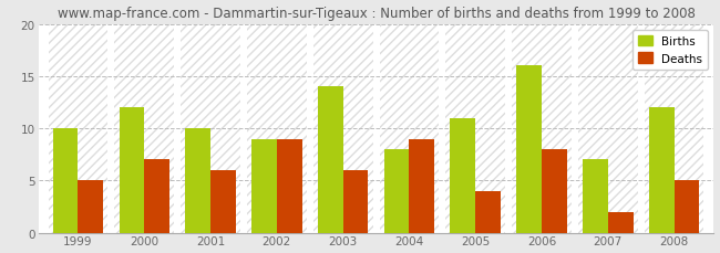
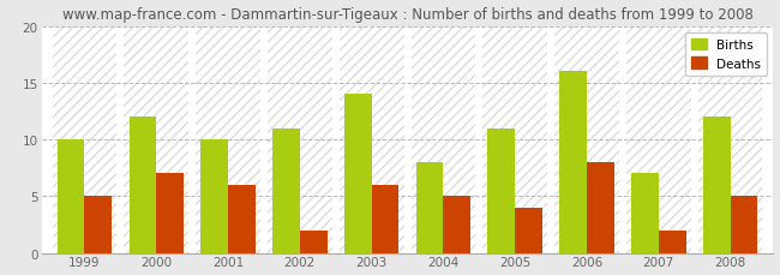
Births/2002: 9 -> 11
Deaths/2002: 9 -> 2
Deaths/2004: 9 -> 5
